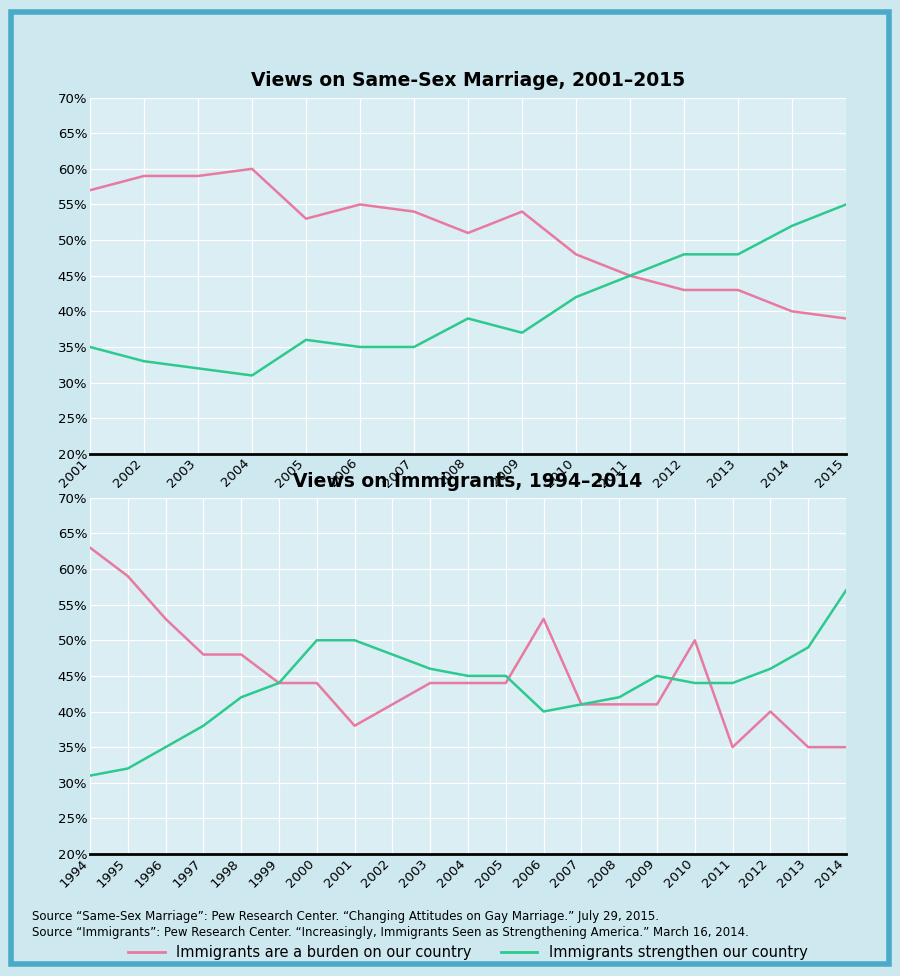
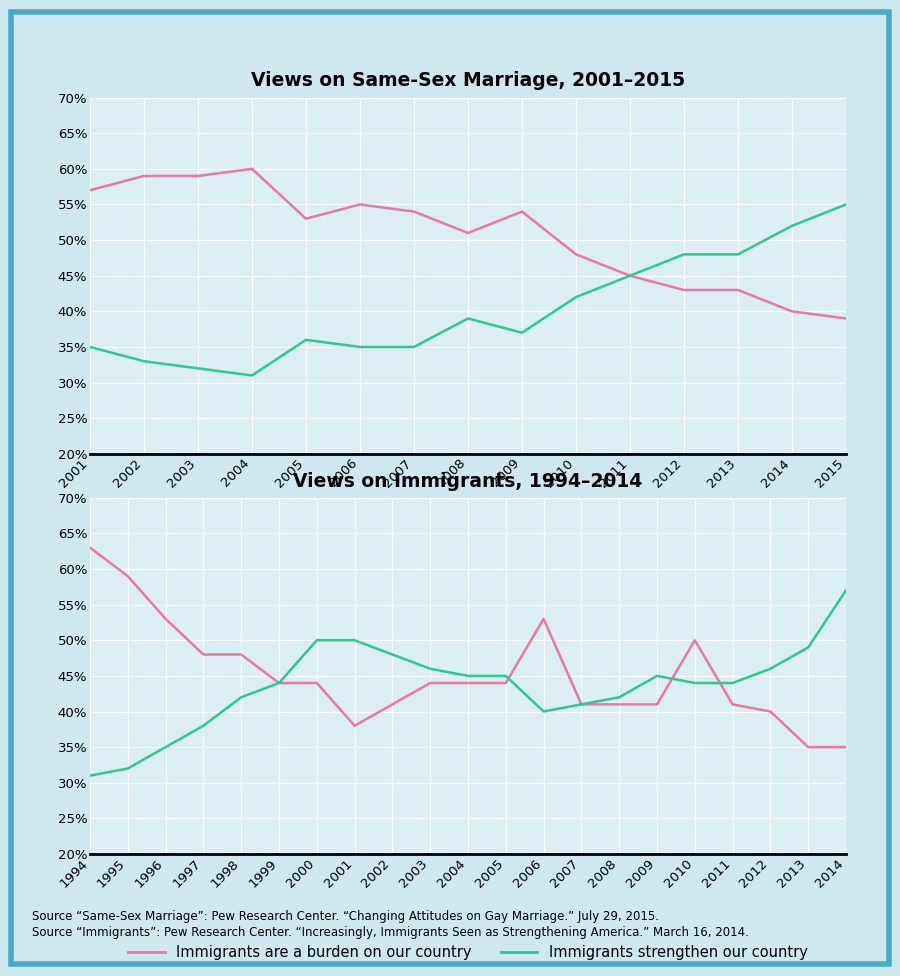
Views on Immigrants, 1994–2014/Immigrants are a burden on our country/2011: 35% -> 41%
